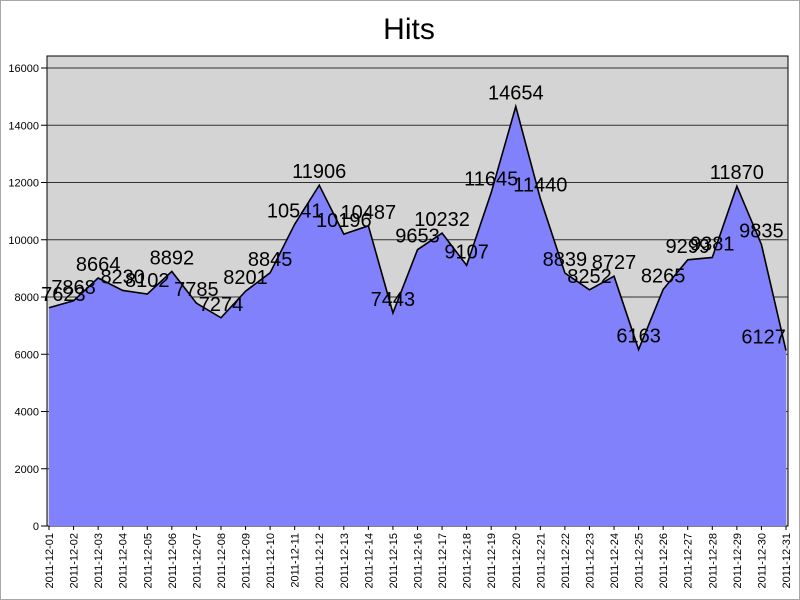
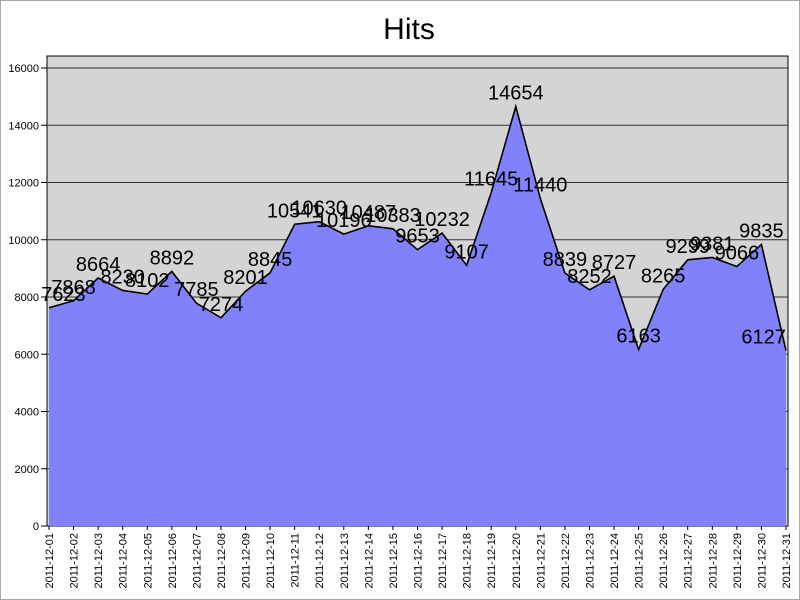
2011-12-12: 11906 -> 10630
2011-12-15: 7443 -> 10383
2011-12-29: 11870 -> 9066
